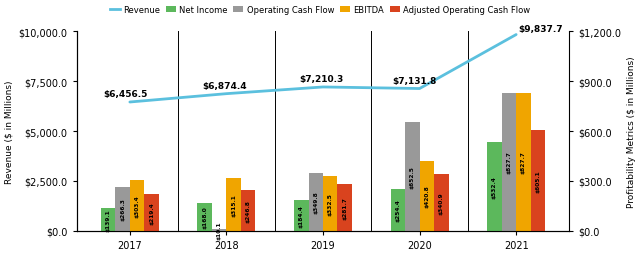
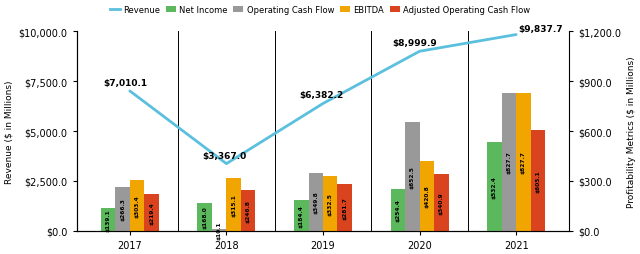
Revenue/2017: $6,456.5 -> $7,010.1
Revenue/2018: $6,874.4 -> $3,367.0
Revenue/2019: $7,210.3 -> $6,382.2
Revenue/2020: $7,131.8 -> $8,999.9
